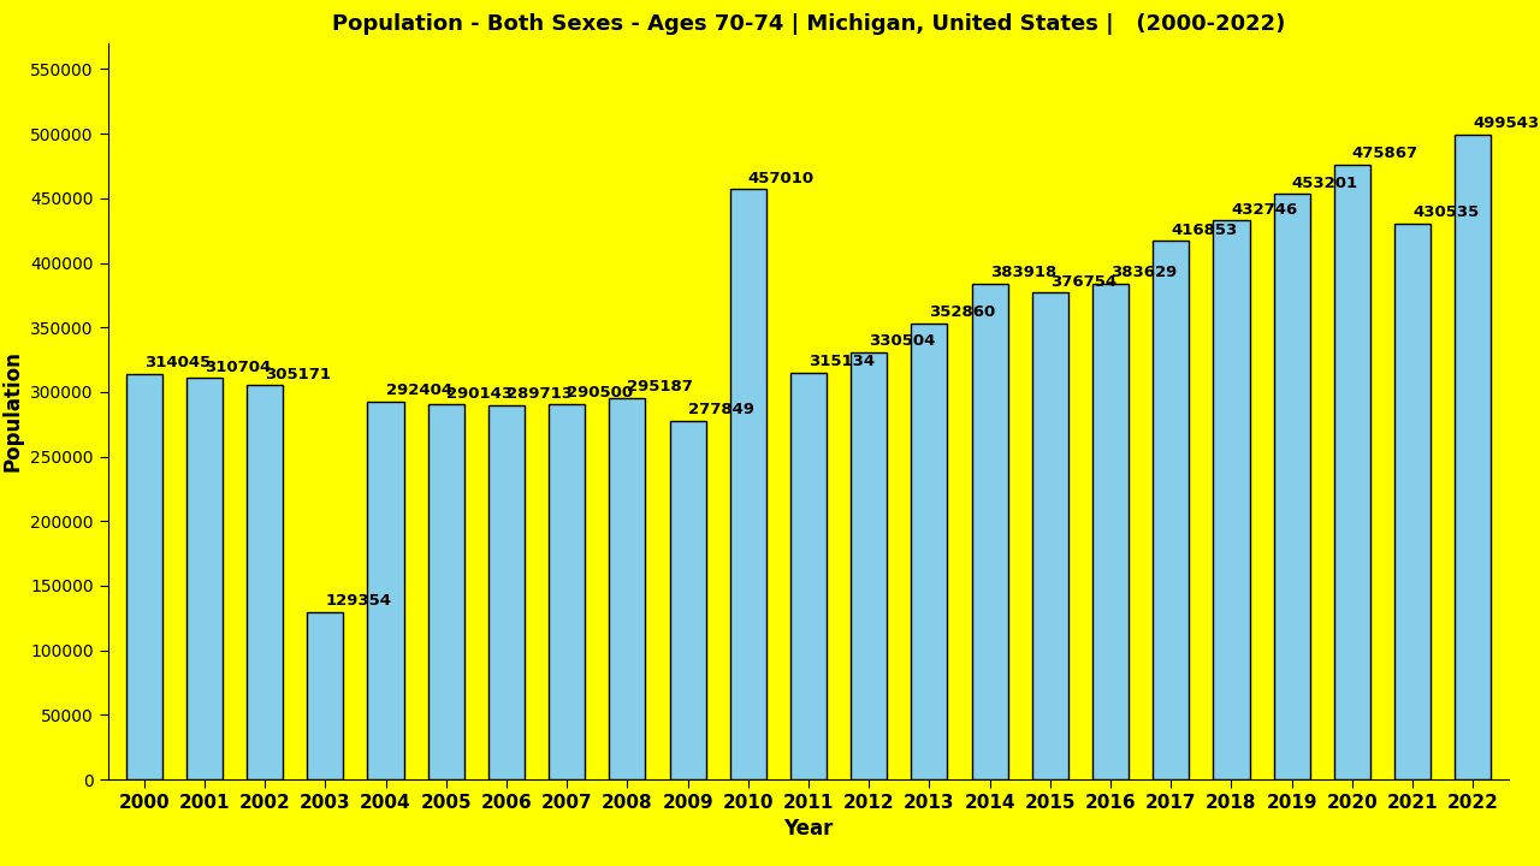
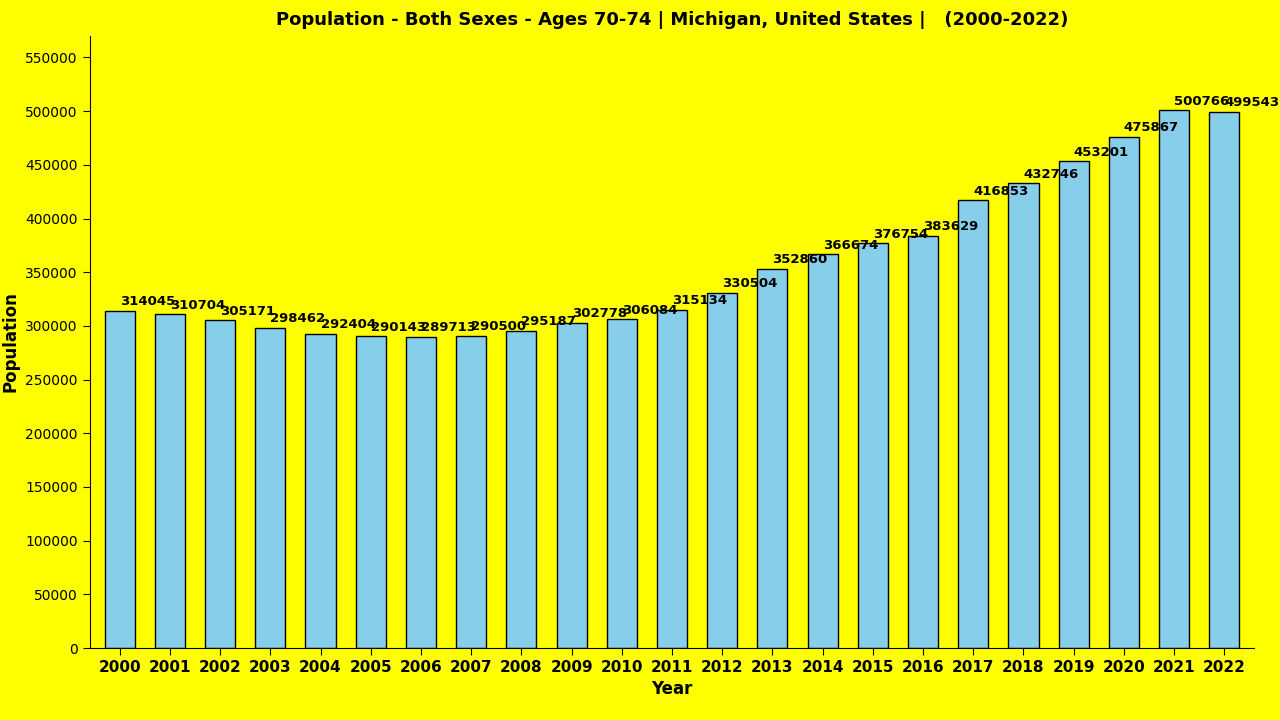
2003: 129354 -> 298462
2009: 277849 -> 302778
2010: 457010 -> 306084
2014: 383918 -> 366674
2021: 430535 -> 500766
